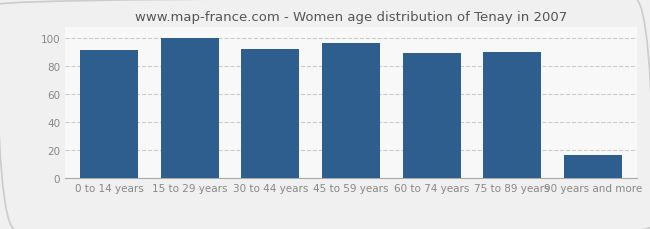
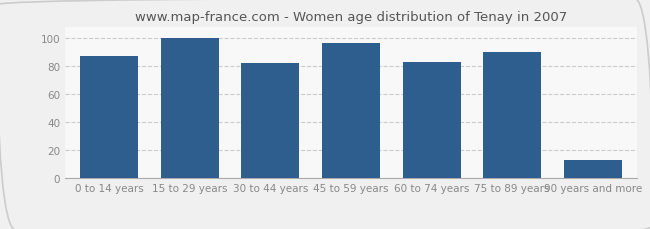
0 to 14 years: 91 -> 87
30 to 44 years: 92 -> 82
60 to 74 years: 89 -> 83
90 years and more: 17 -> 13
